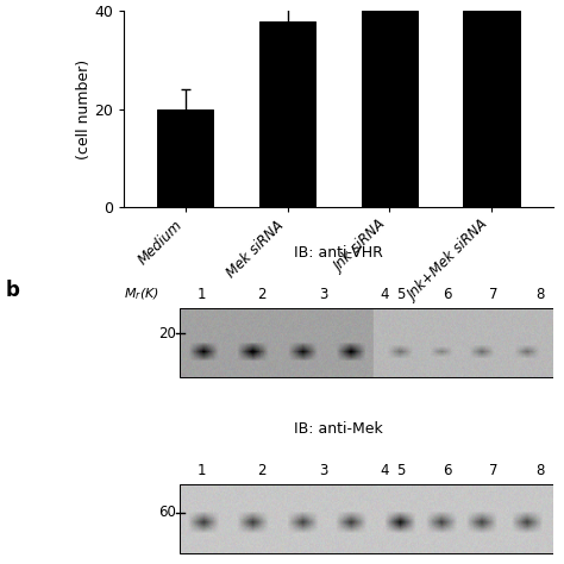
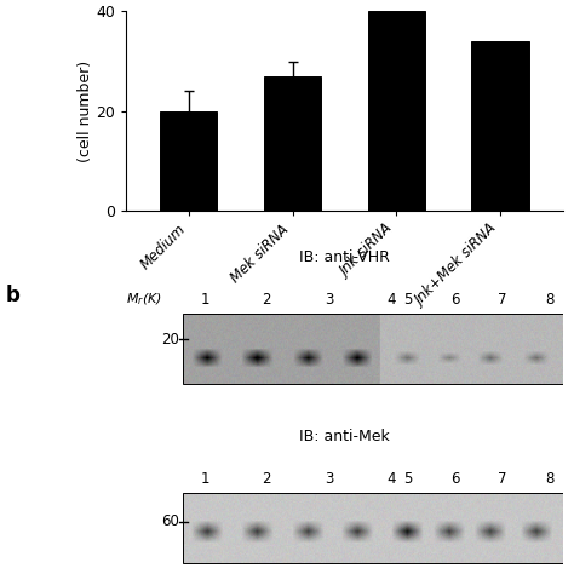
Mek siRNA: 38 -> 27
Jnk+Mek siRNA: 40 -> 34
